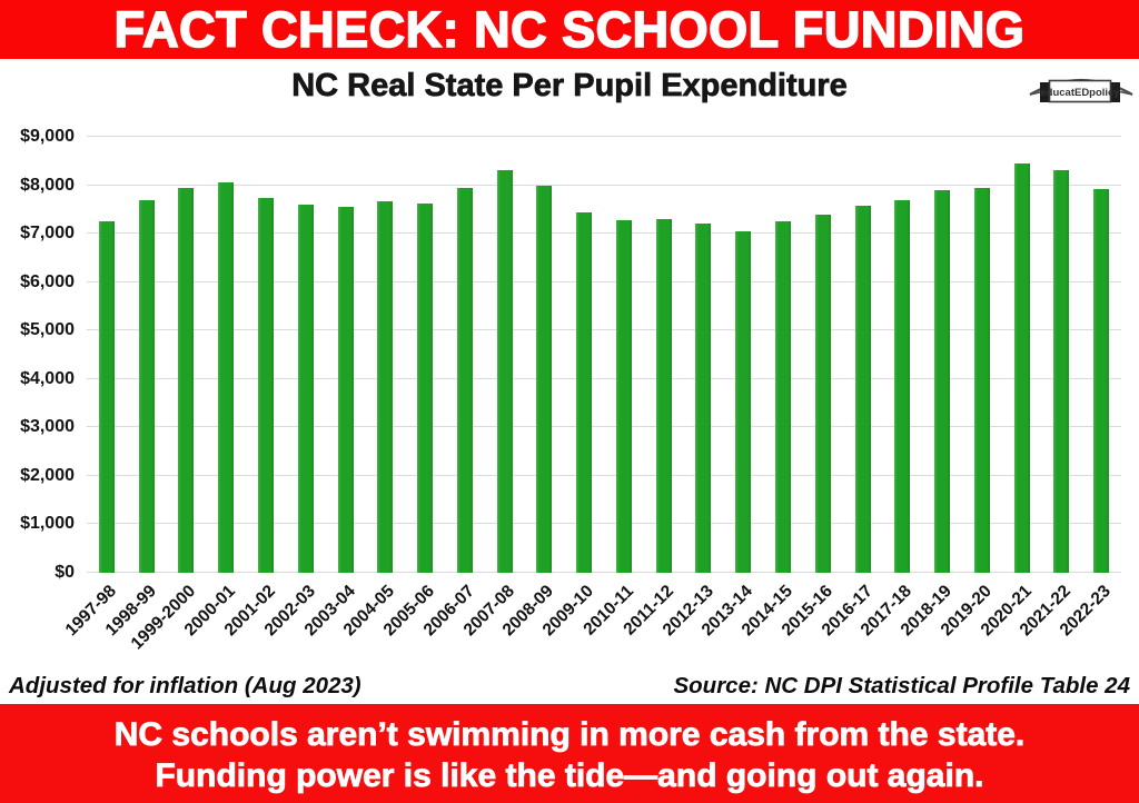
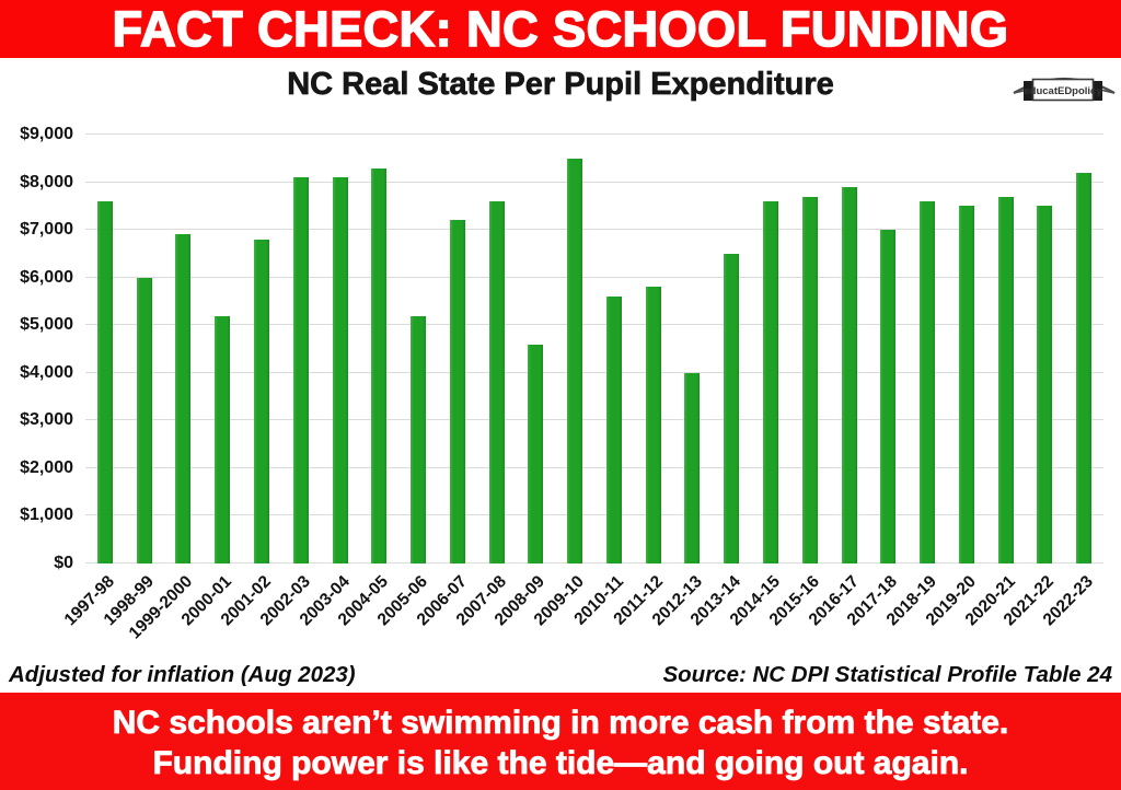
1997-98: $7200 -> $7600
1998-99: $7700 -> $6000
1999-2000: $7900 -> $6900
2000-01: $8000 -> $5200
2001-02: $7700 -> $6800
2002-03: $7600 -> $8100
2003-04: $7600 -> $8100
2004-05: $7700 -> $8300
2005-06: $7600 -> $5200
2006-07: $8000 -> $7200
2007-08: $8300 -> $7600
2008-09: $8000 -> $4600
2009-10: $7400 -> $8500
2010-11: $7300 -> $5600
2011-12: $7300 -> $5800
2012-13: $7200 -> $4000
2013-14: $7100 -> $6500
2014-15: $7300 -> $7600
2015-16: $7400 -> $7700
2016-17: $7600 -> $7900
2017-18: $7700 -> $7000
2018-19: $7900 -> $7600
2019-20: $8000 -> $7500
2020-21: $8400 -> $7700
2021-22: $8300 -> $7500
2022-23: $7900 -> $8200
